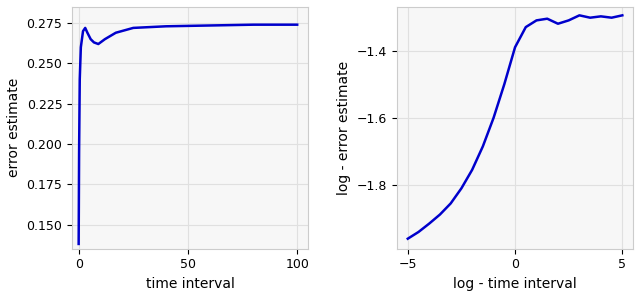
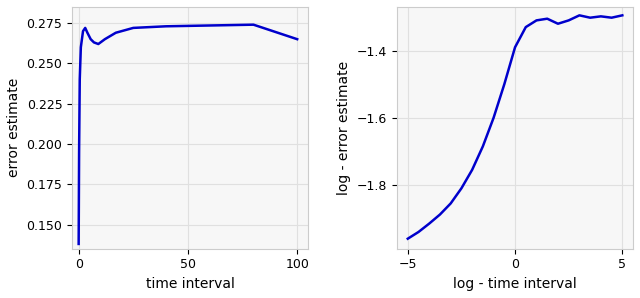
100: 0.274 -> 0.265
